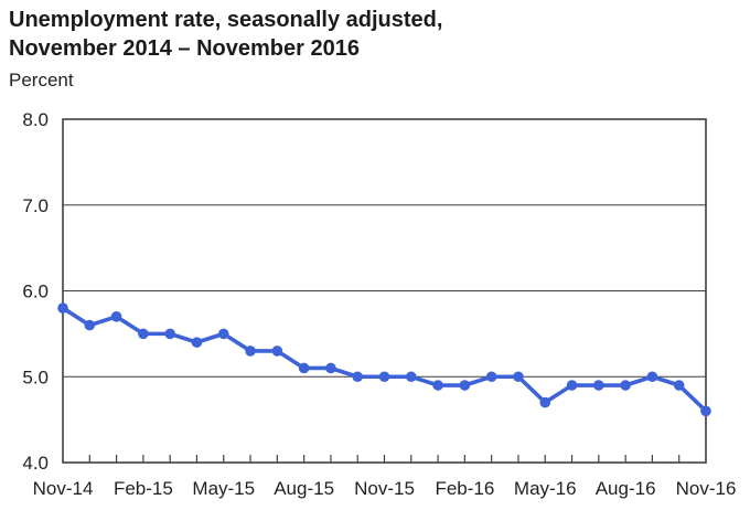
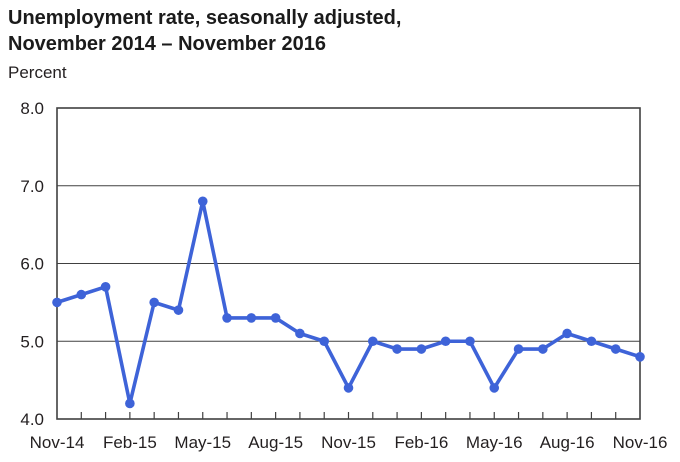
Nov-14: 5.8 -> 5.5
Feb-15: 5.5 -> 4.2
May-15: 5.5 -> 6.8
Aug-15: 5.1 -> 5.3
Nov-15: 5.0 -> 4.4
May-16: 4.7 -> 4.4
Aug-16: 4.9 -> 5.1
Nov-16: 4.6 -> 4.8
